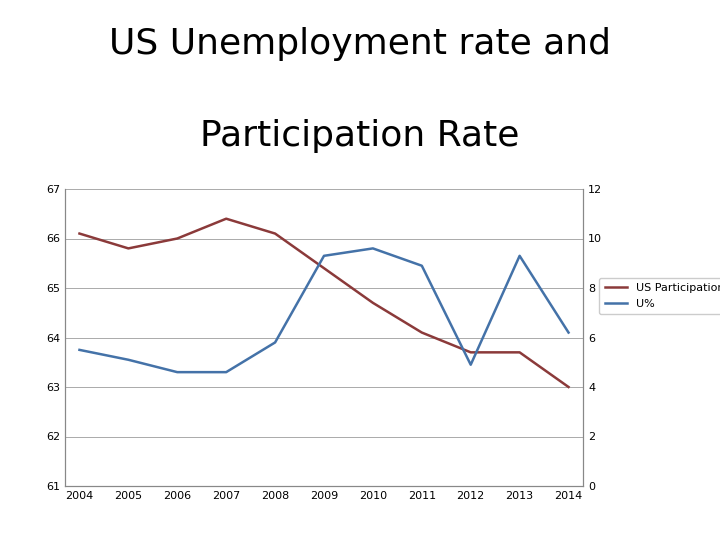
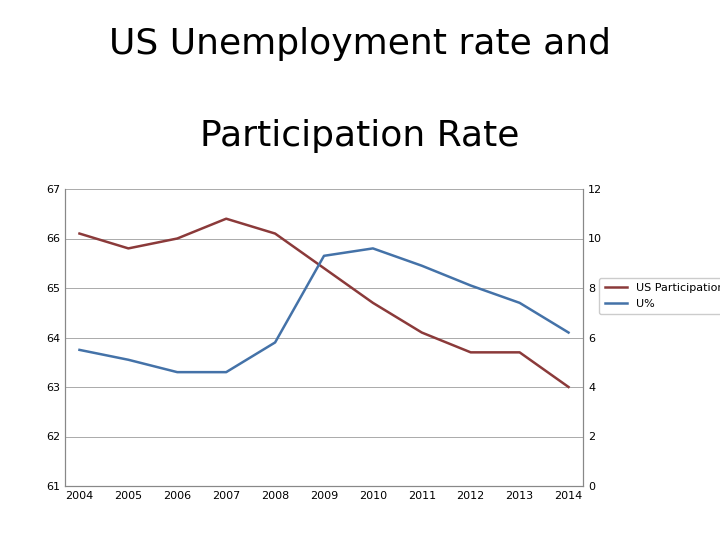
U%/2012: 4.9 -> 8.1
U%/2013: 9.3 -> 7.4
